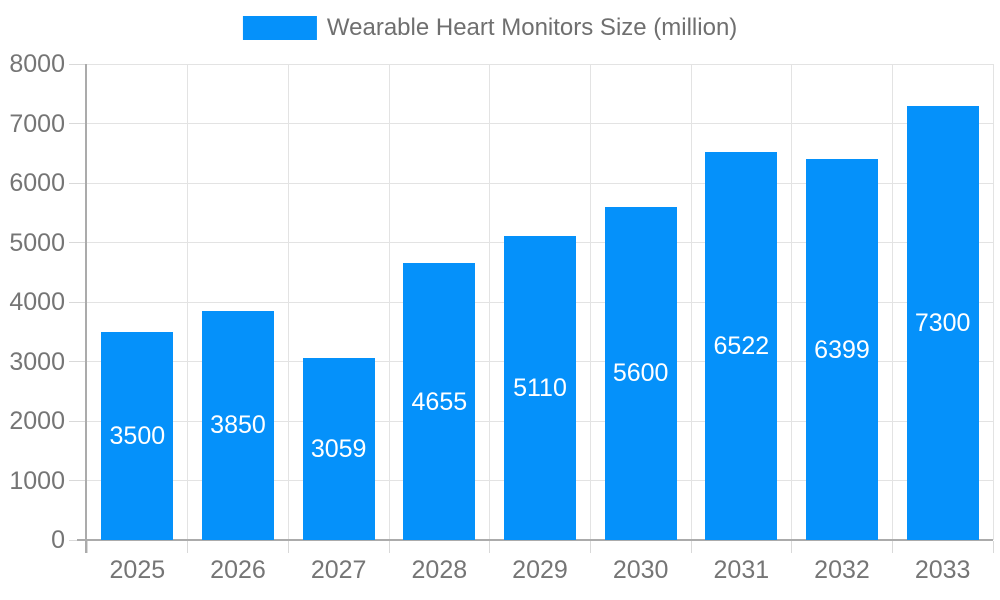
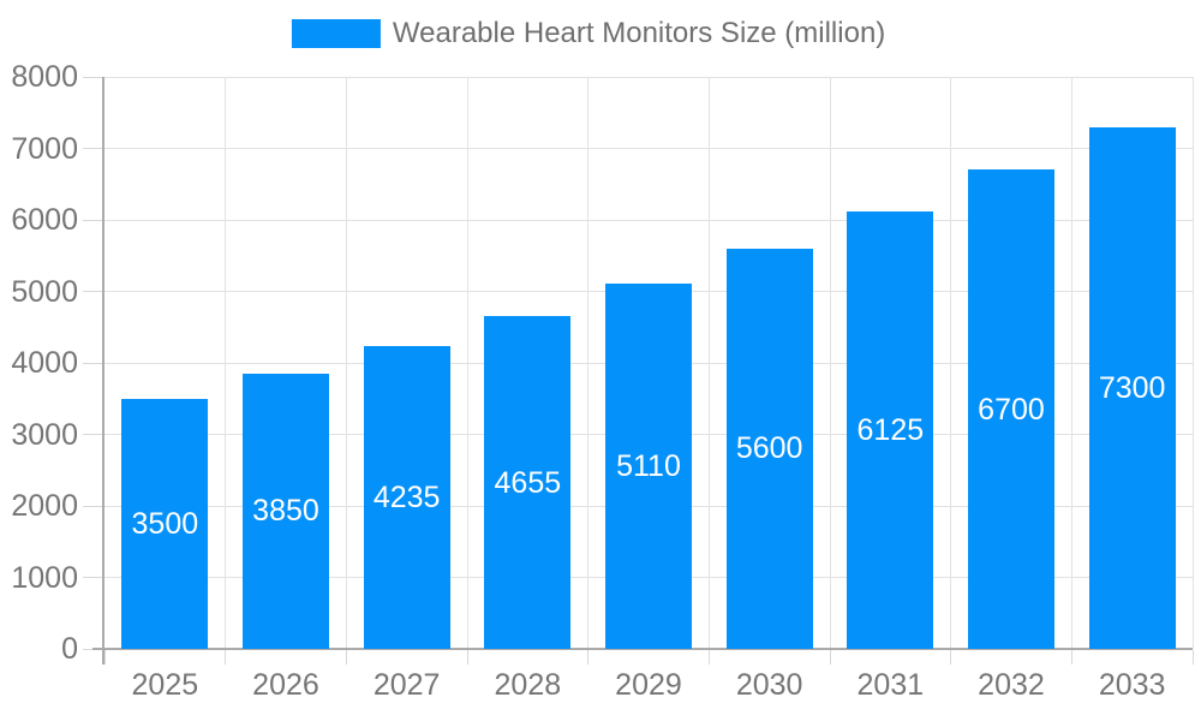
2027: 3059 -> 4235
2031: 6522 -> 6125
2032: 6399 -> 6700
